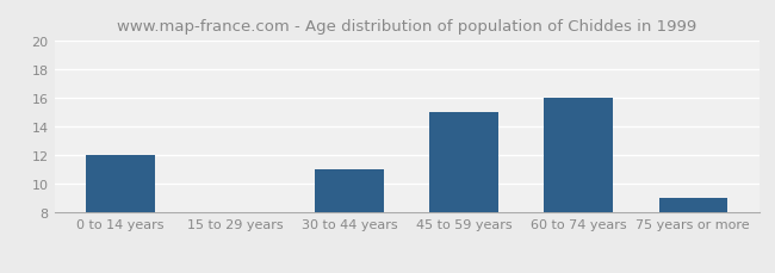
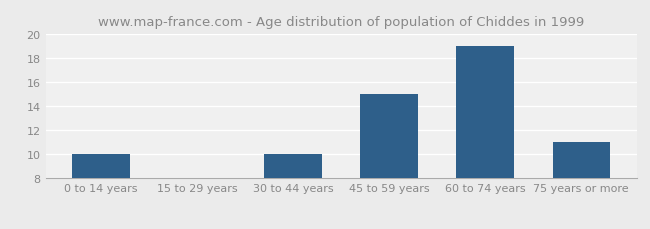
0 to 14 years: 12 -> 10
30 to 44 years: 11 -> 10
60 to 74 years: 16 -> 19
75 years or more: 9 -> 11
